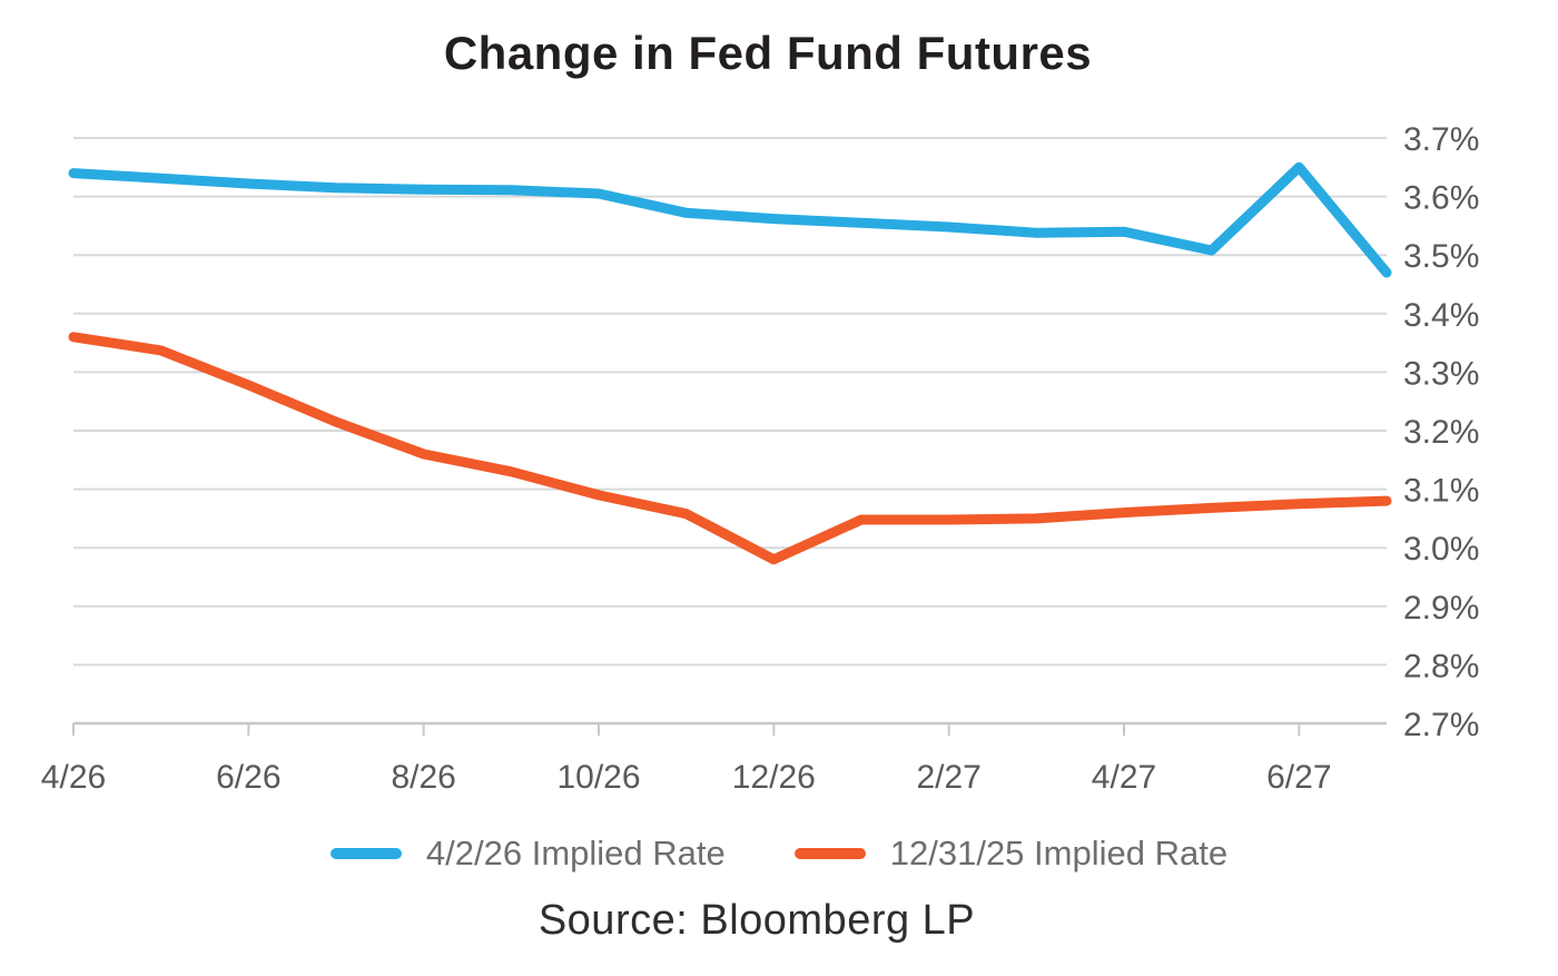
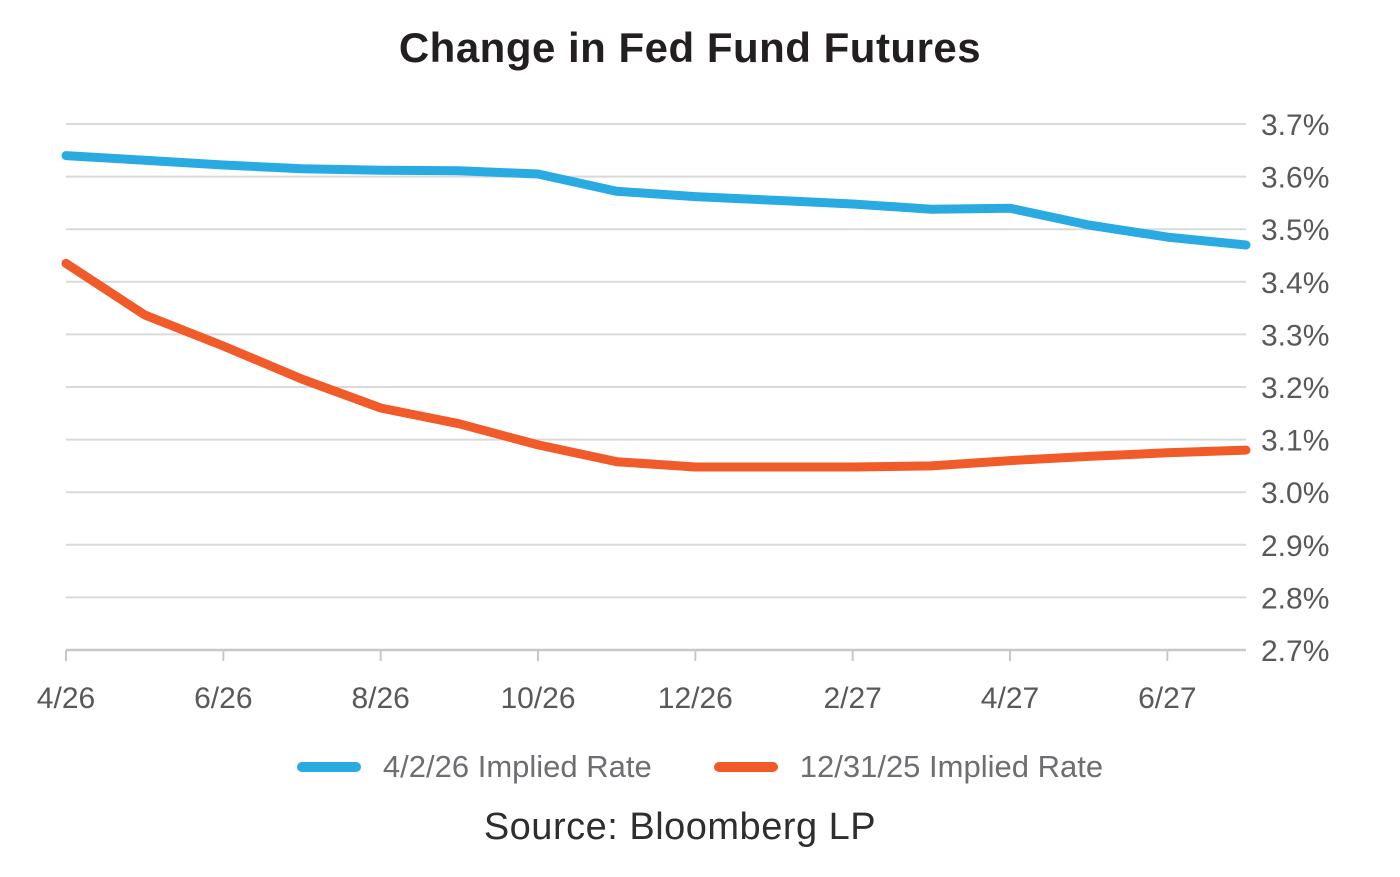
12/31/25 Implied Rate/4/26: 3.36% -> 3.44%
12/31/25 Implied Rate/12/26: 2.98% -> 3.05%
4/2/26 Implied Rate/6/27: 3.65% -> 3.48%
